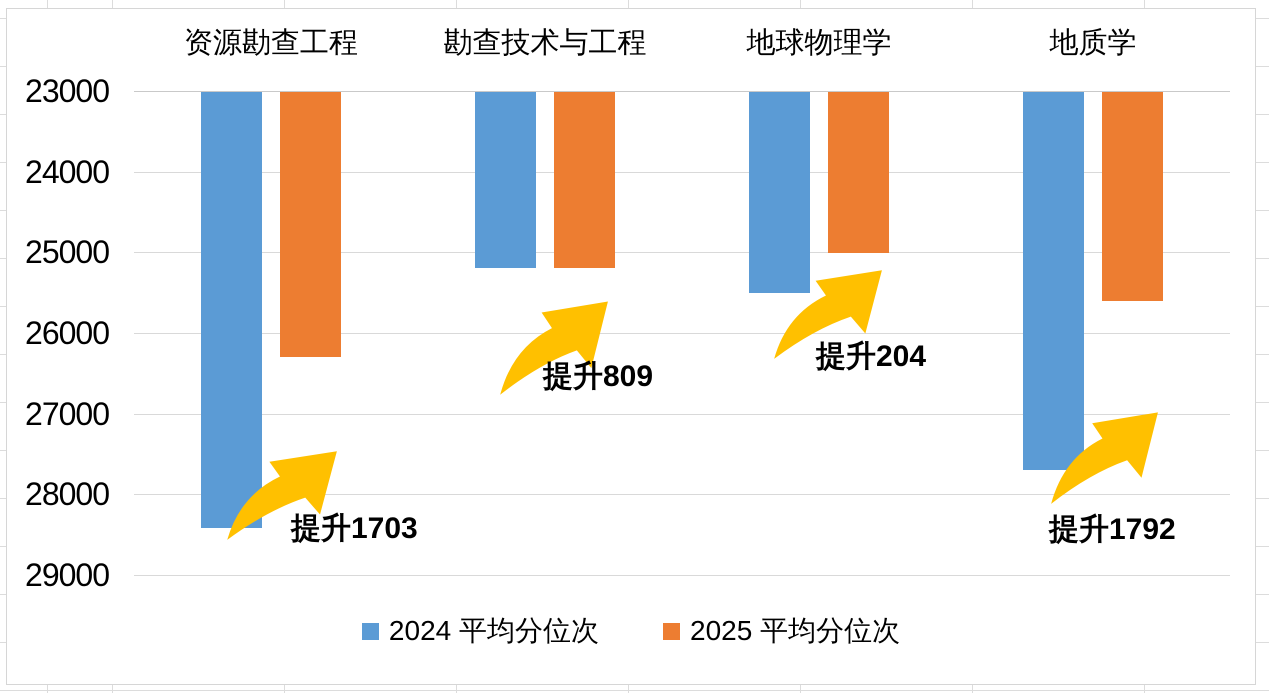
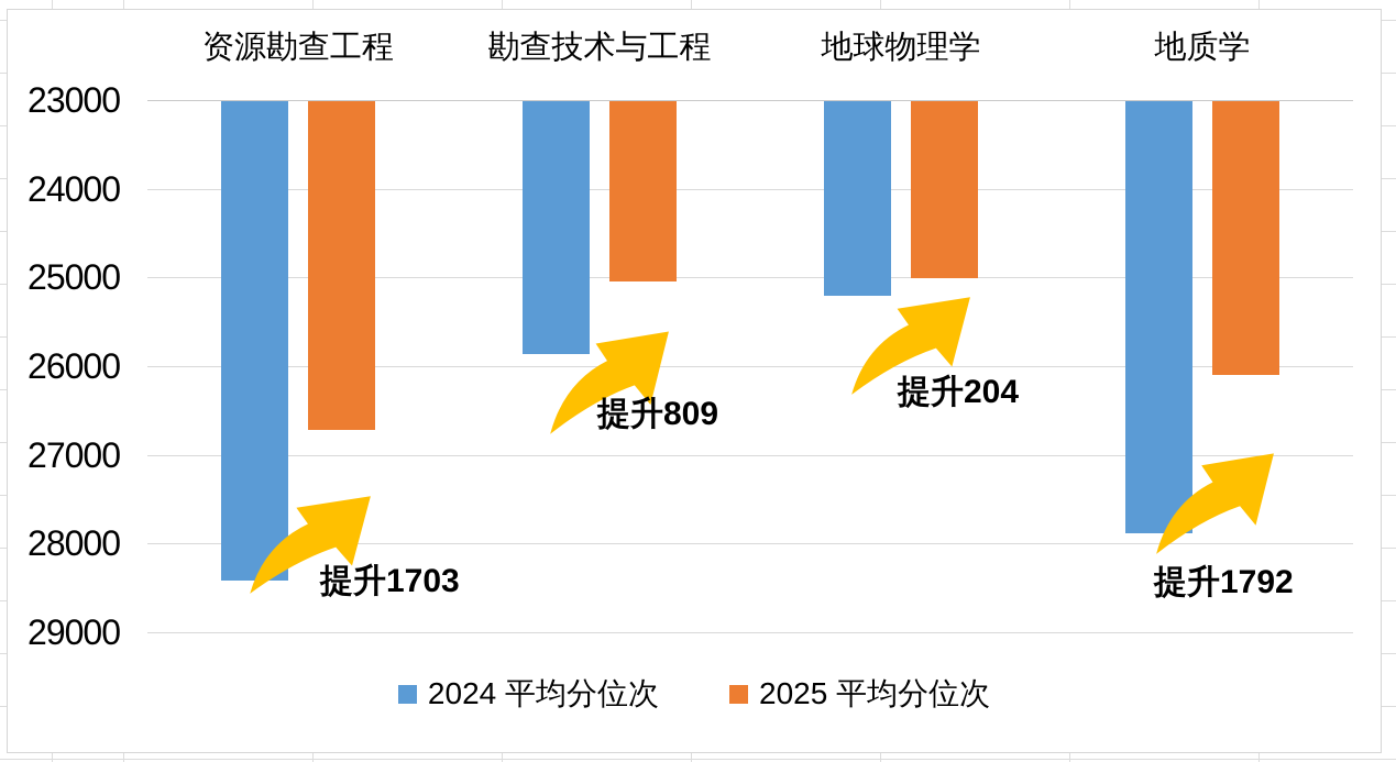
2025 平均分位次/资源勘查工程: 26300 -> 26700
2024 平均分位次/勘查技术与工程: 25200 -> 25900
2025 平均分位次/勘查技术与工程: 25200 -> 25100
2024 平均分位次/地球物理学: 25500 -> 25200
2024 平均分位次/地质学: 27700 -> 27900
2025 平均分位次/地质学: 25600 -> 26100
